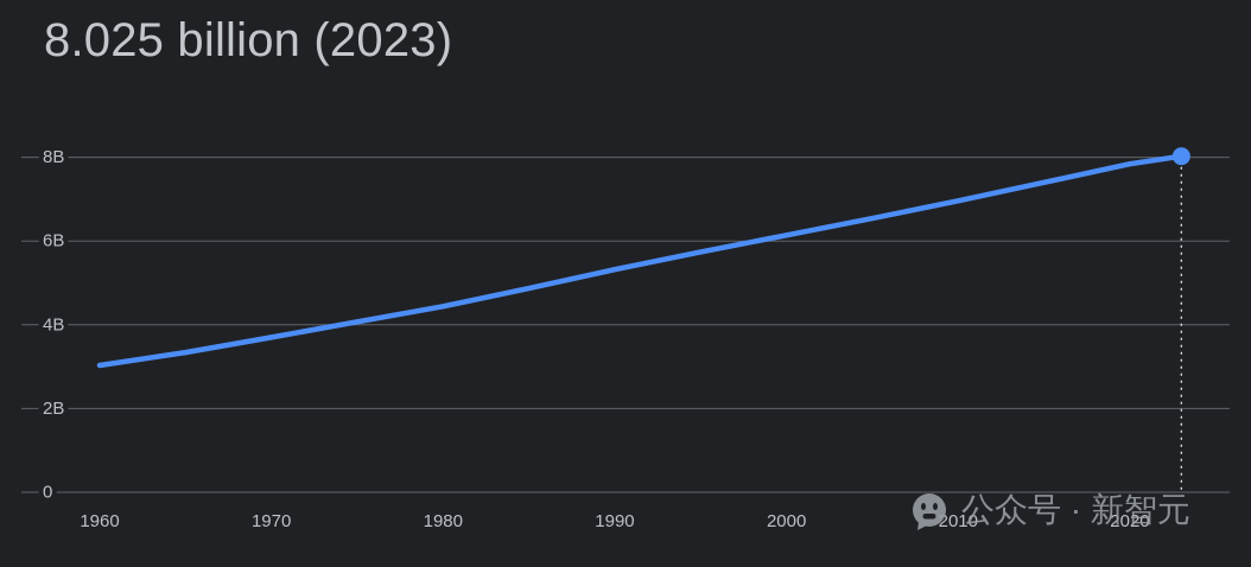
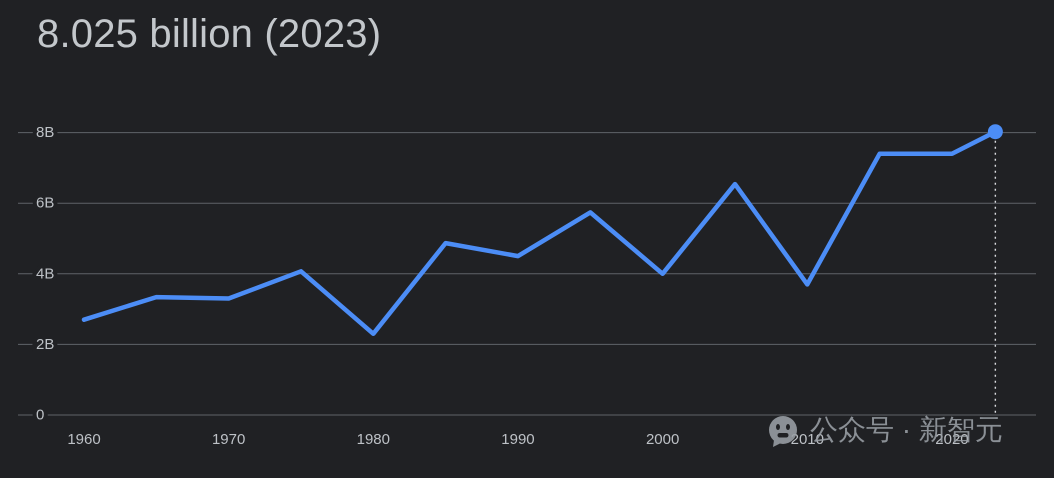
1960: 3.0B -> 2.7B
1970: 3.7B -> 3.3B
1980: 4.4B -> 2.3B
1990: 5.3B -> 4.5B
2000: 6.1B -> 4.0B
2010: 7.0B -> 3.7B
2020: 7.8B -> 7.4B
